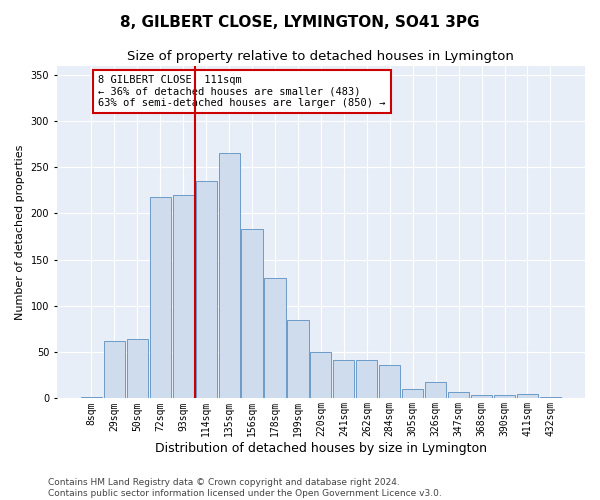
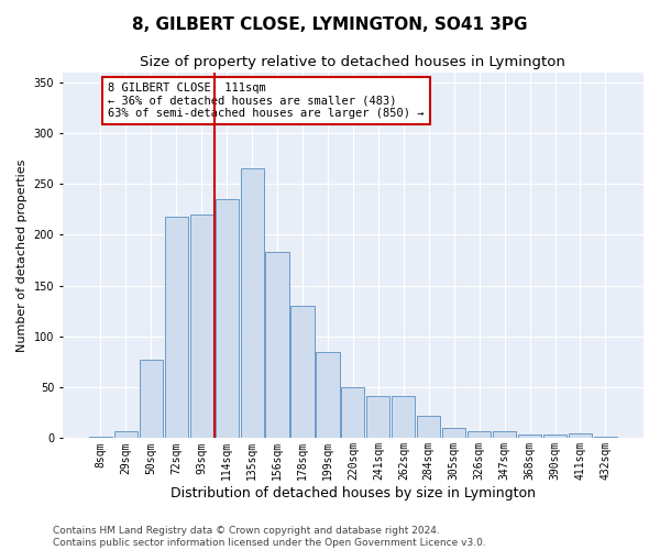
29sqm: 62 -> 7
50sqm: 64 -> 77
284sqm: 36 -> 22
326sqm: 18 -> 7
